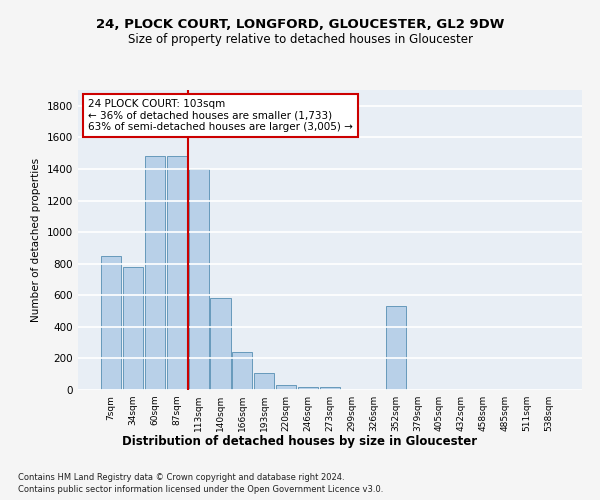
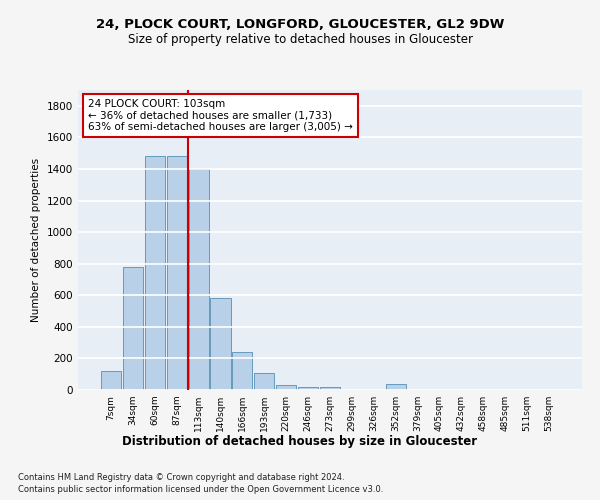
7sqm: 850 -> 120
352sqm: 530 -> 40
